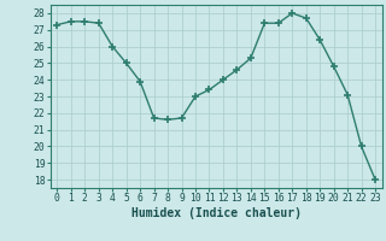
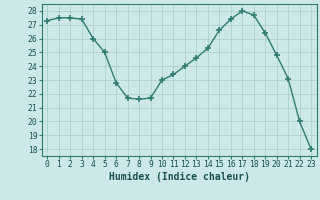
6: 23.9 -> 22.8
15: 27.4 -> 26.6
